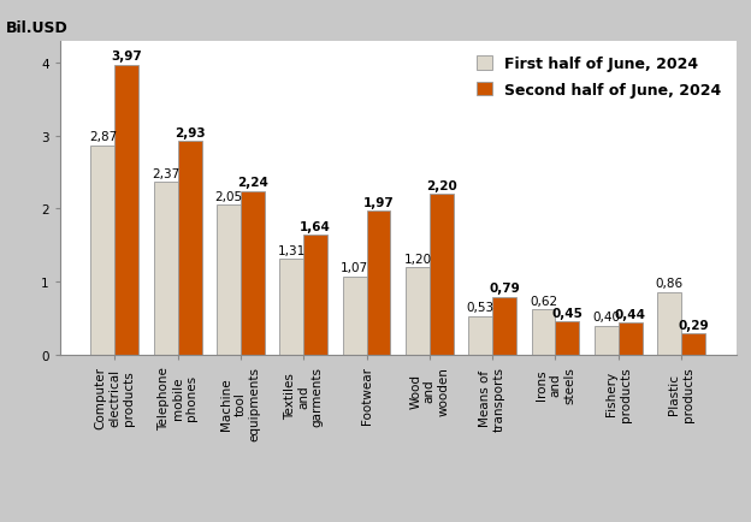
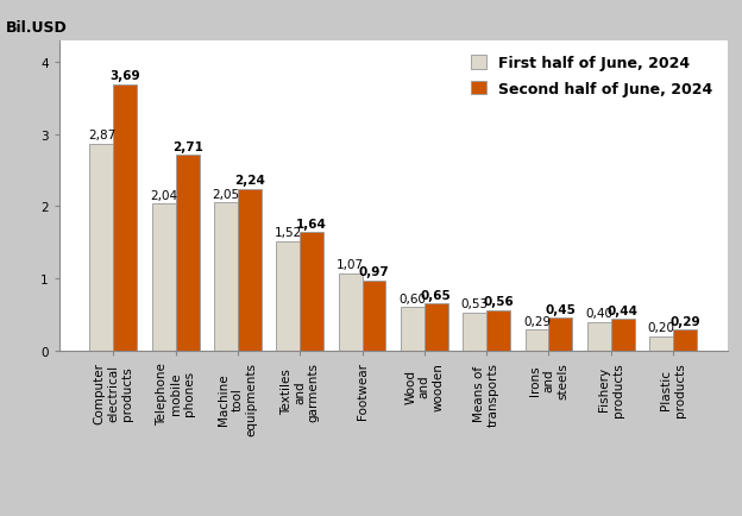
Second half of June, 2024/Computer electrical products: 3,97 -> 3,69
First half of June, 2024/Telephone mobile phones: 2,37 -> 2,04
Second half of June, 2024/Telephone mobile phones: 2,93 -> 2,71
First half of June, 2024/Textiles and garments: 1,31 -> 1,52
Second half of June, 2024/Footwear: 1,97 -> 0,97
First half of June, 2024/Wood and wooden: 1,20 -> 0,60
Second half of June, 2024/Wood and wooden: 2,20 -> 0,65
Second half of June, 2024/Means of transports: 0,79 -> 0,56
First half of June, 2024/Irons and steels: 0,62 -> 0,29
First half of June, 2024/Plastic products: 0,86 -> 0,20
